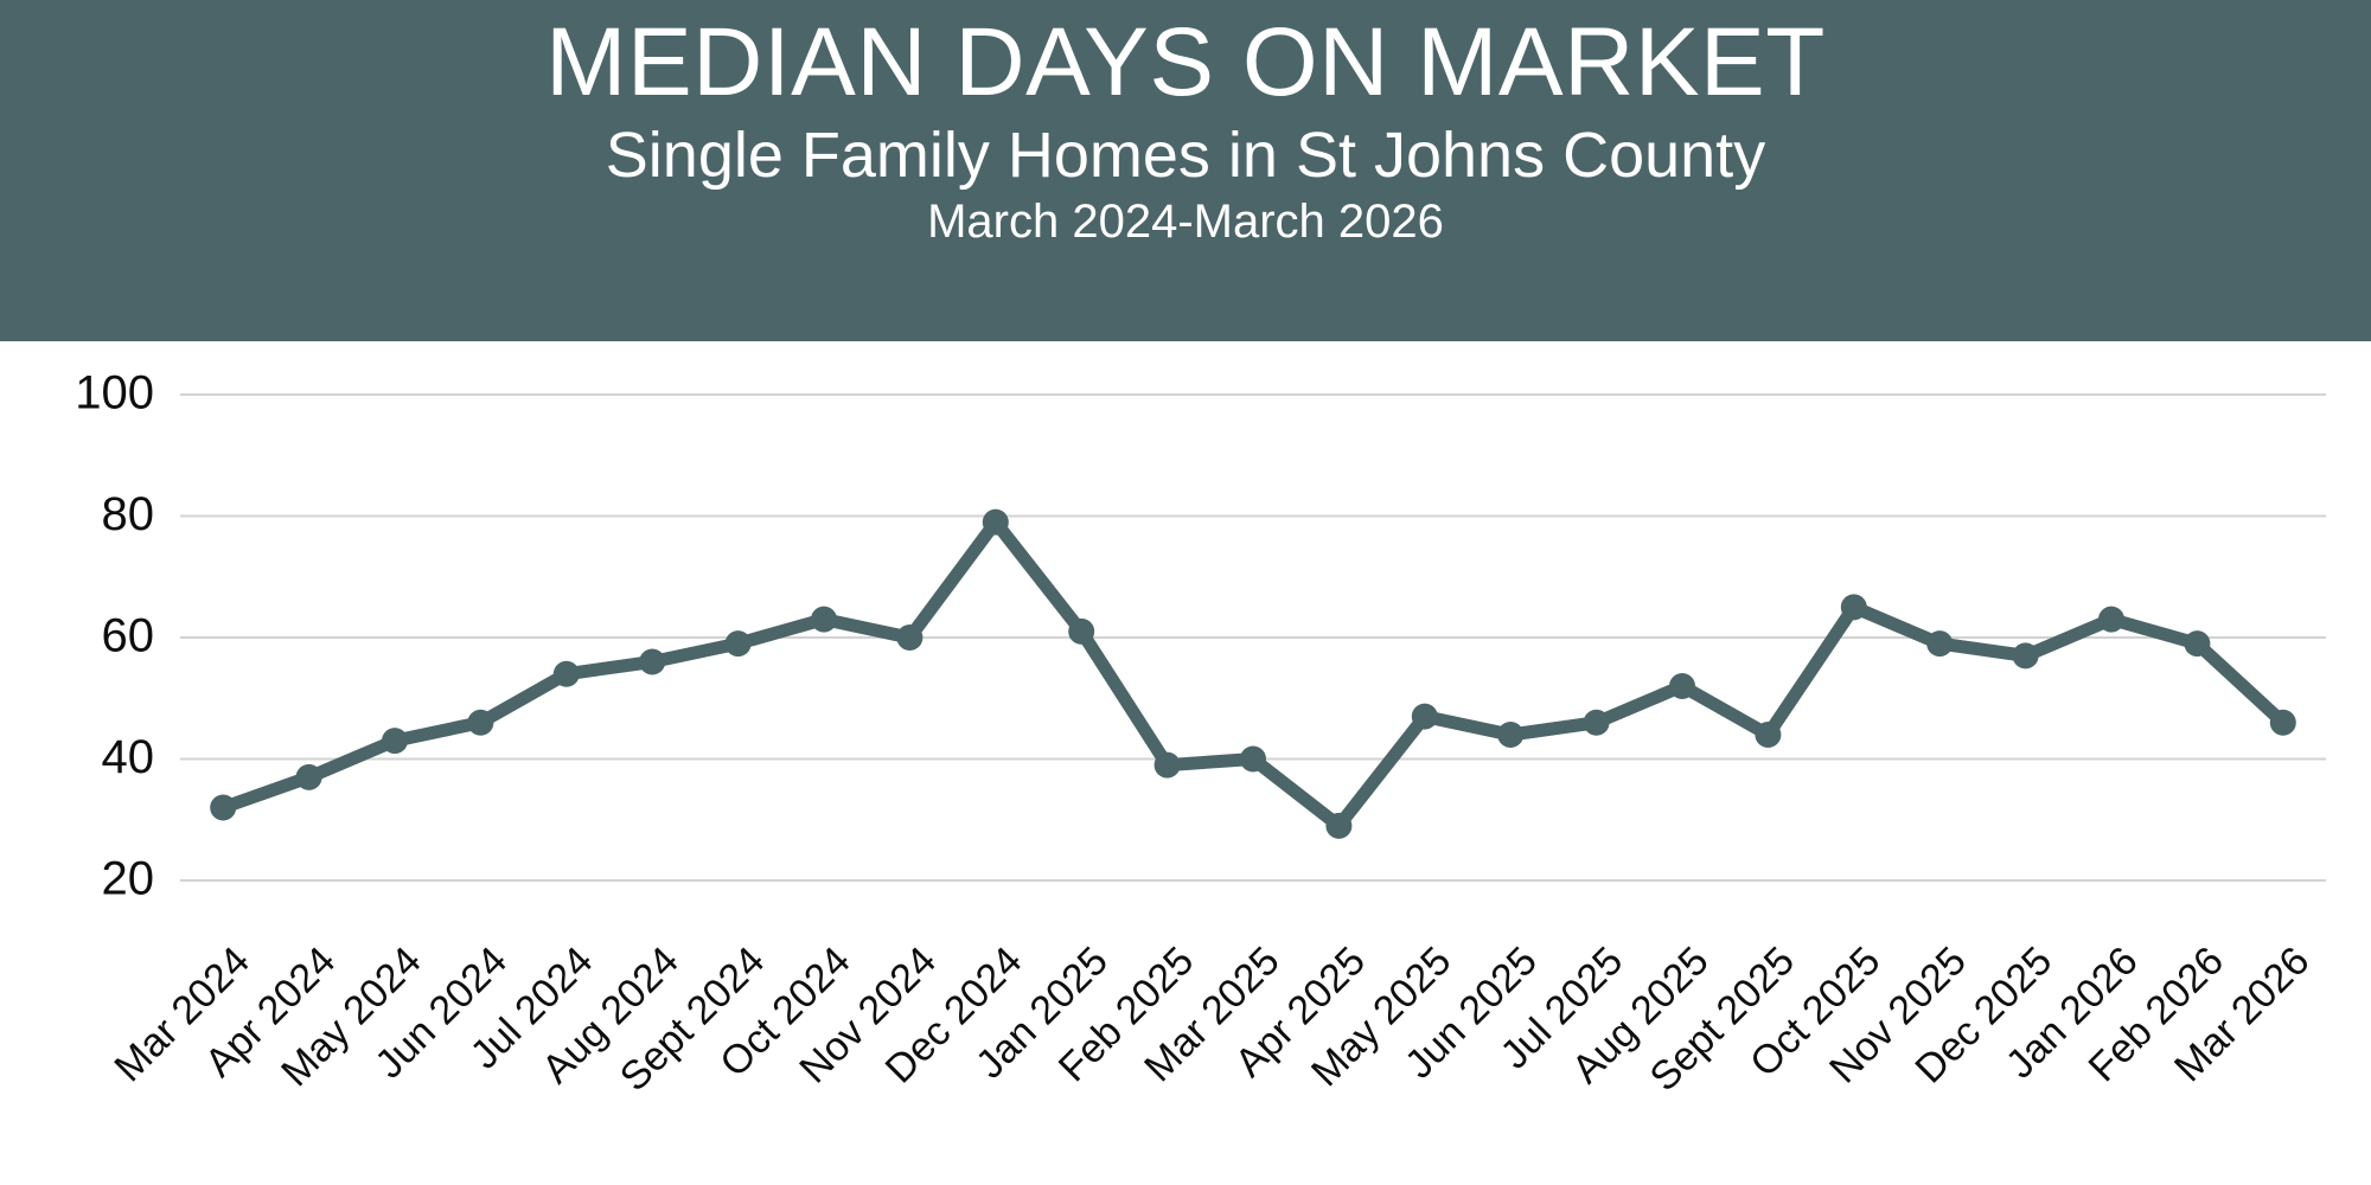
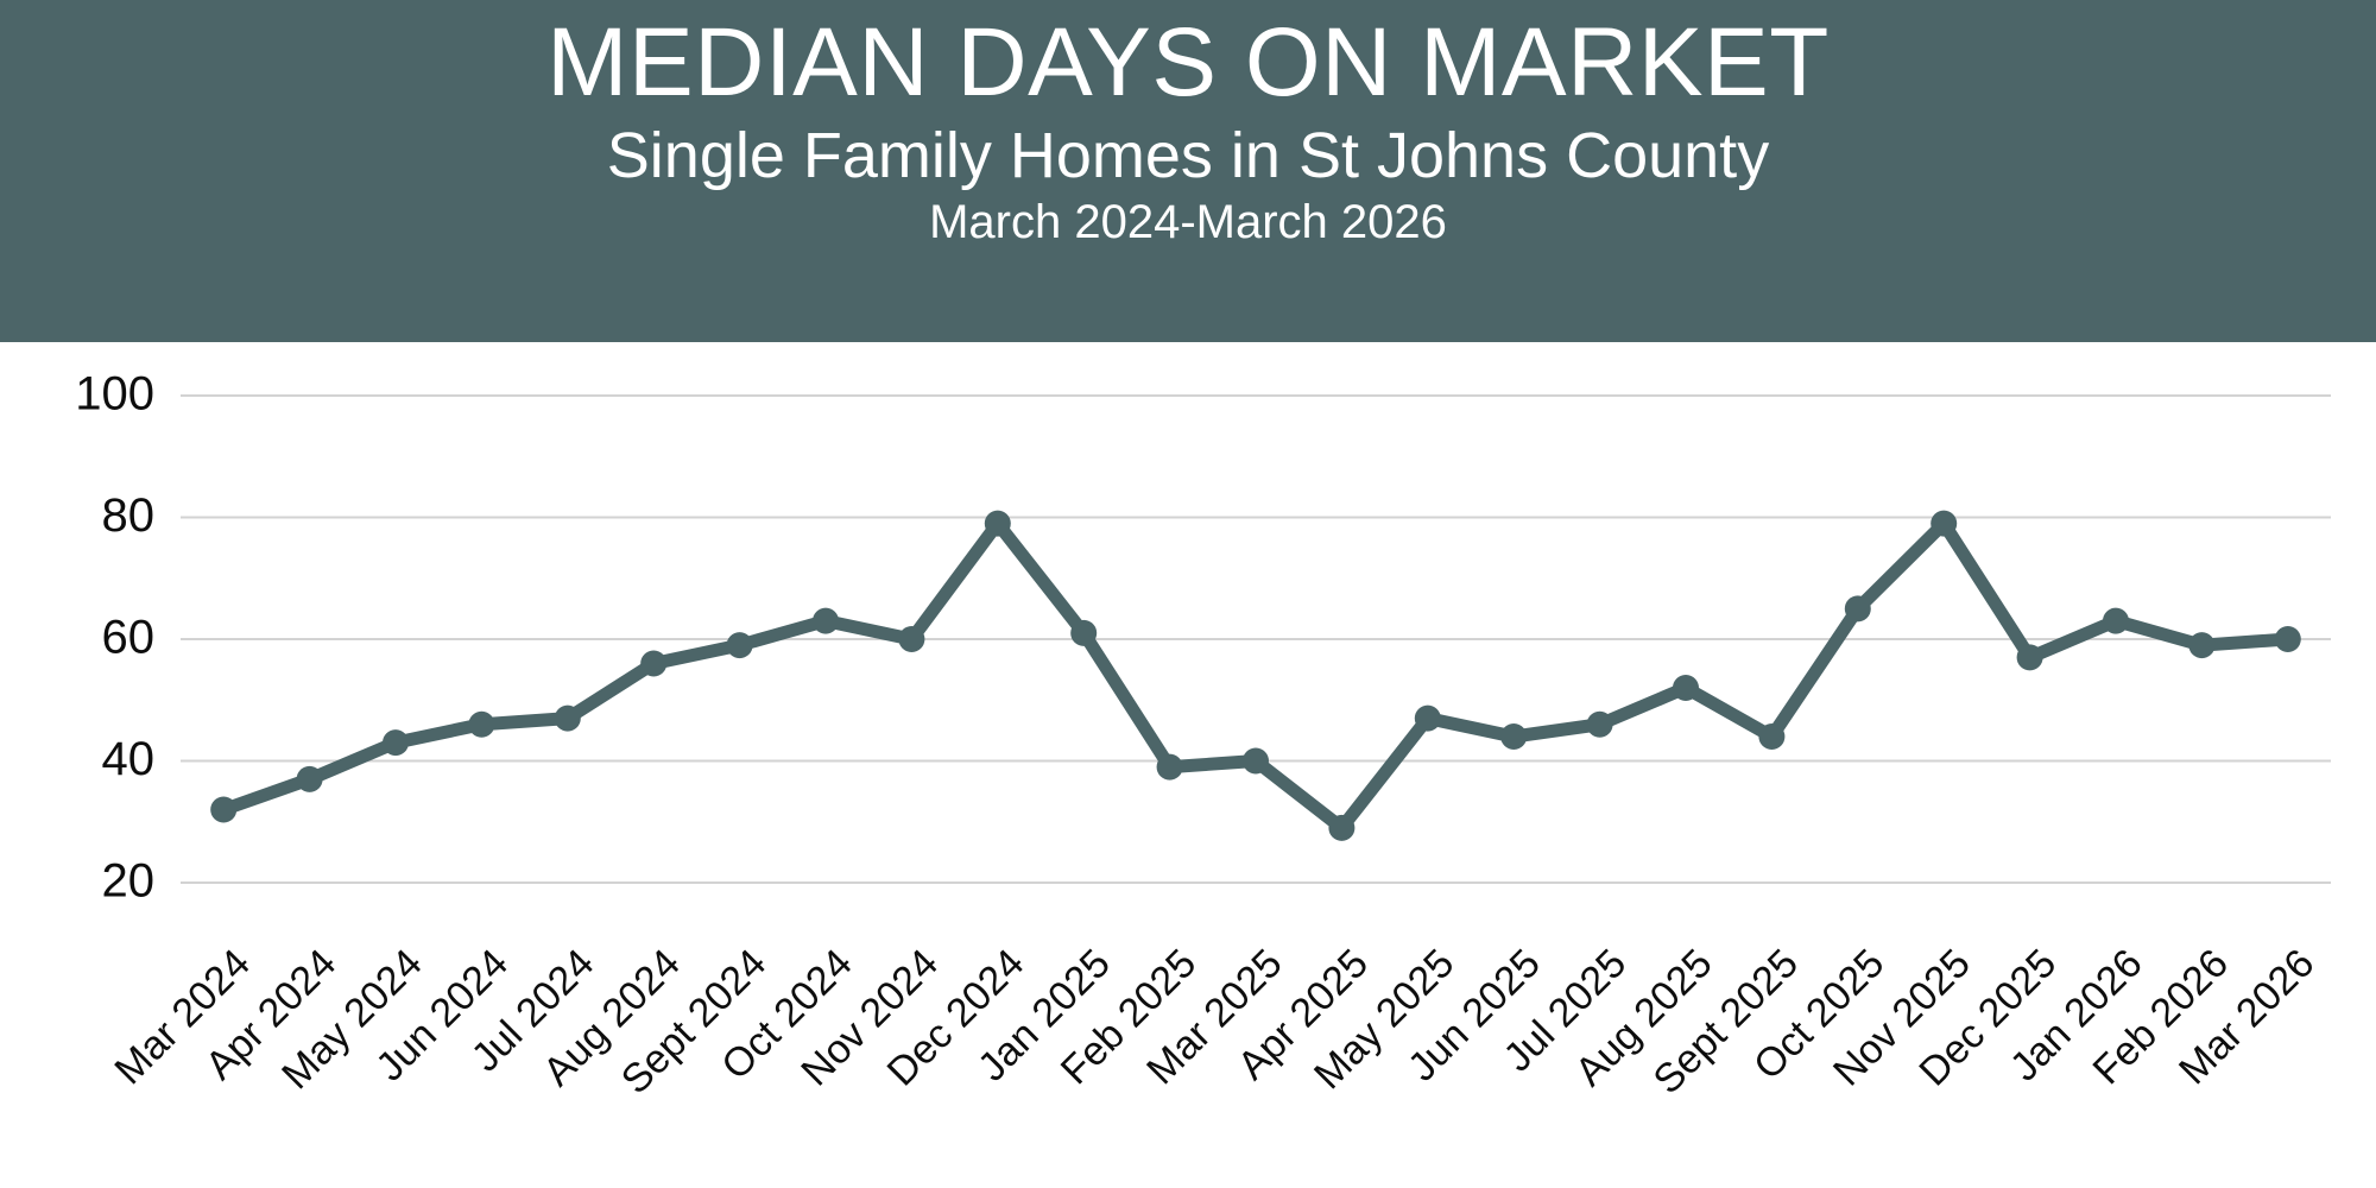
Jul 2024: 54 -> 47
Nov 2025: 59 -> 79
Mar 2026: 46 -> 60
